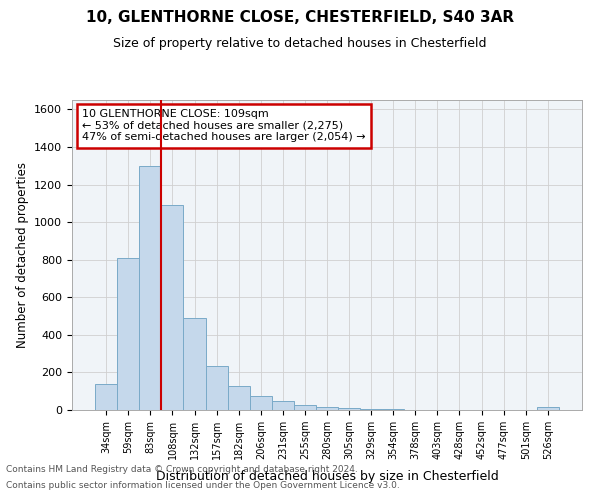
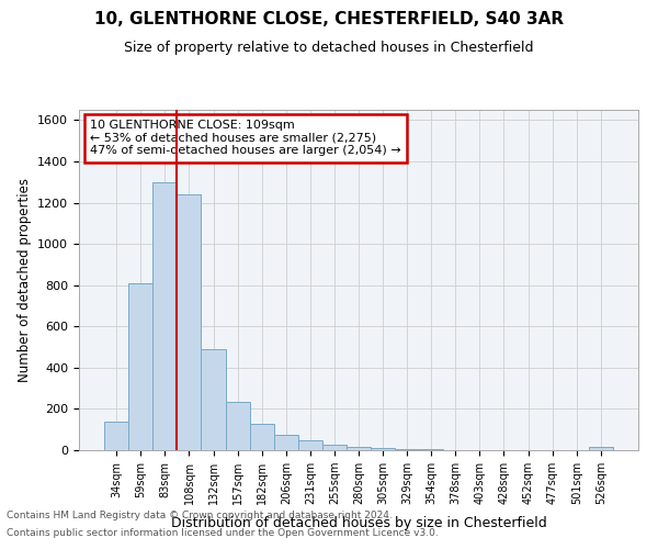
108sqm: 1090 -> 1240
